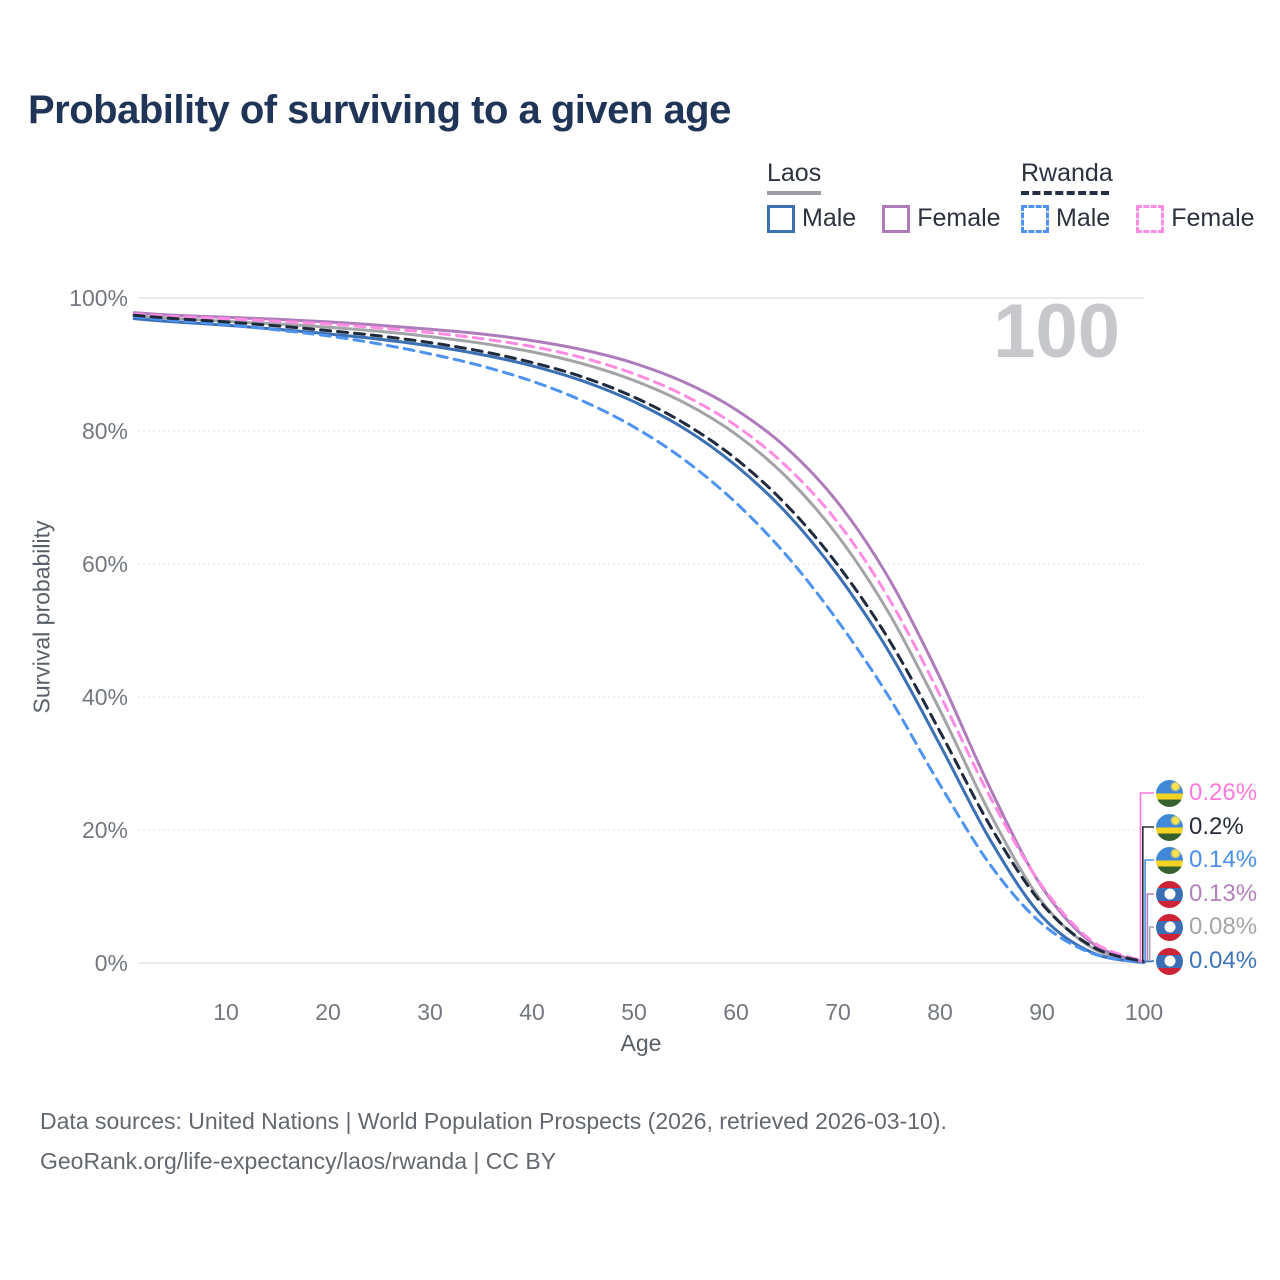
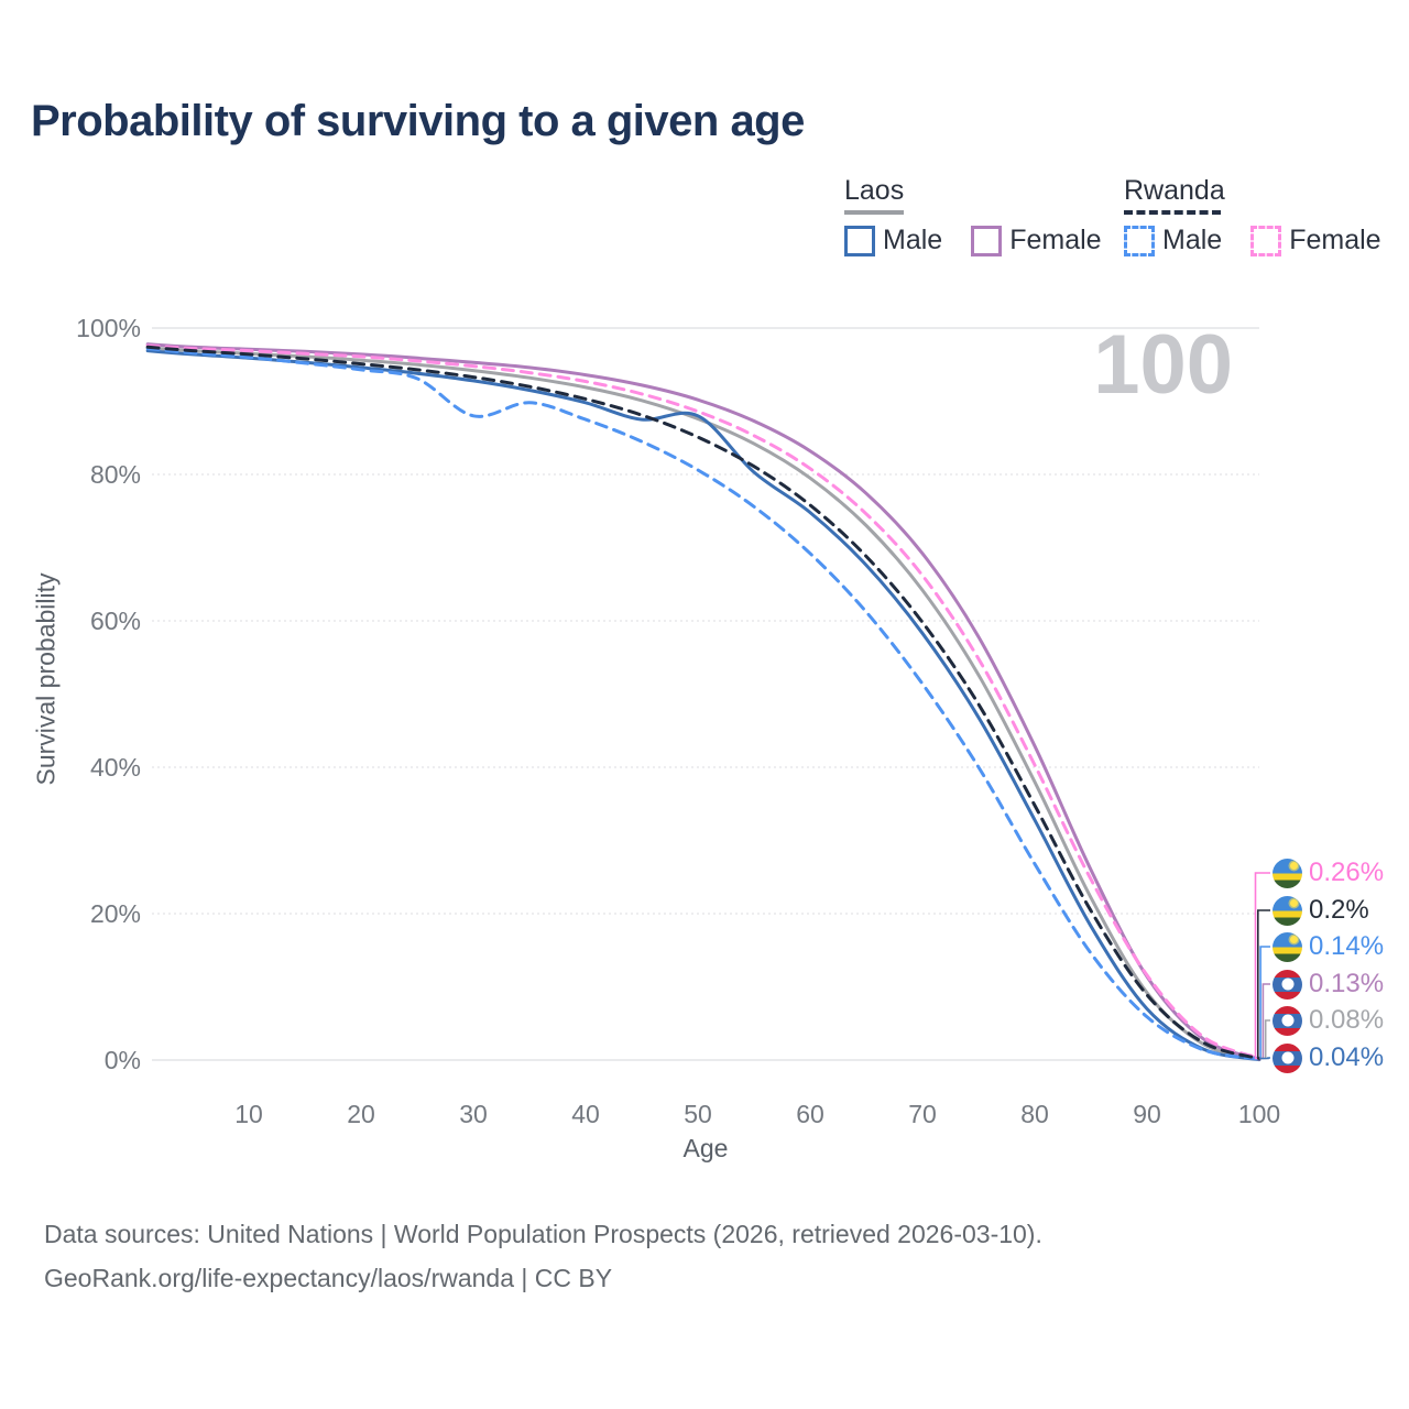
Rwanda Male/30: 92% -> 88%
Laos Male/50: 84% -> 88%
